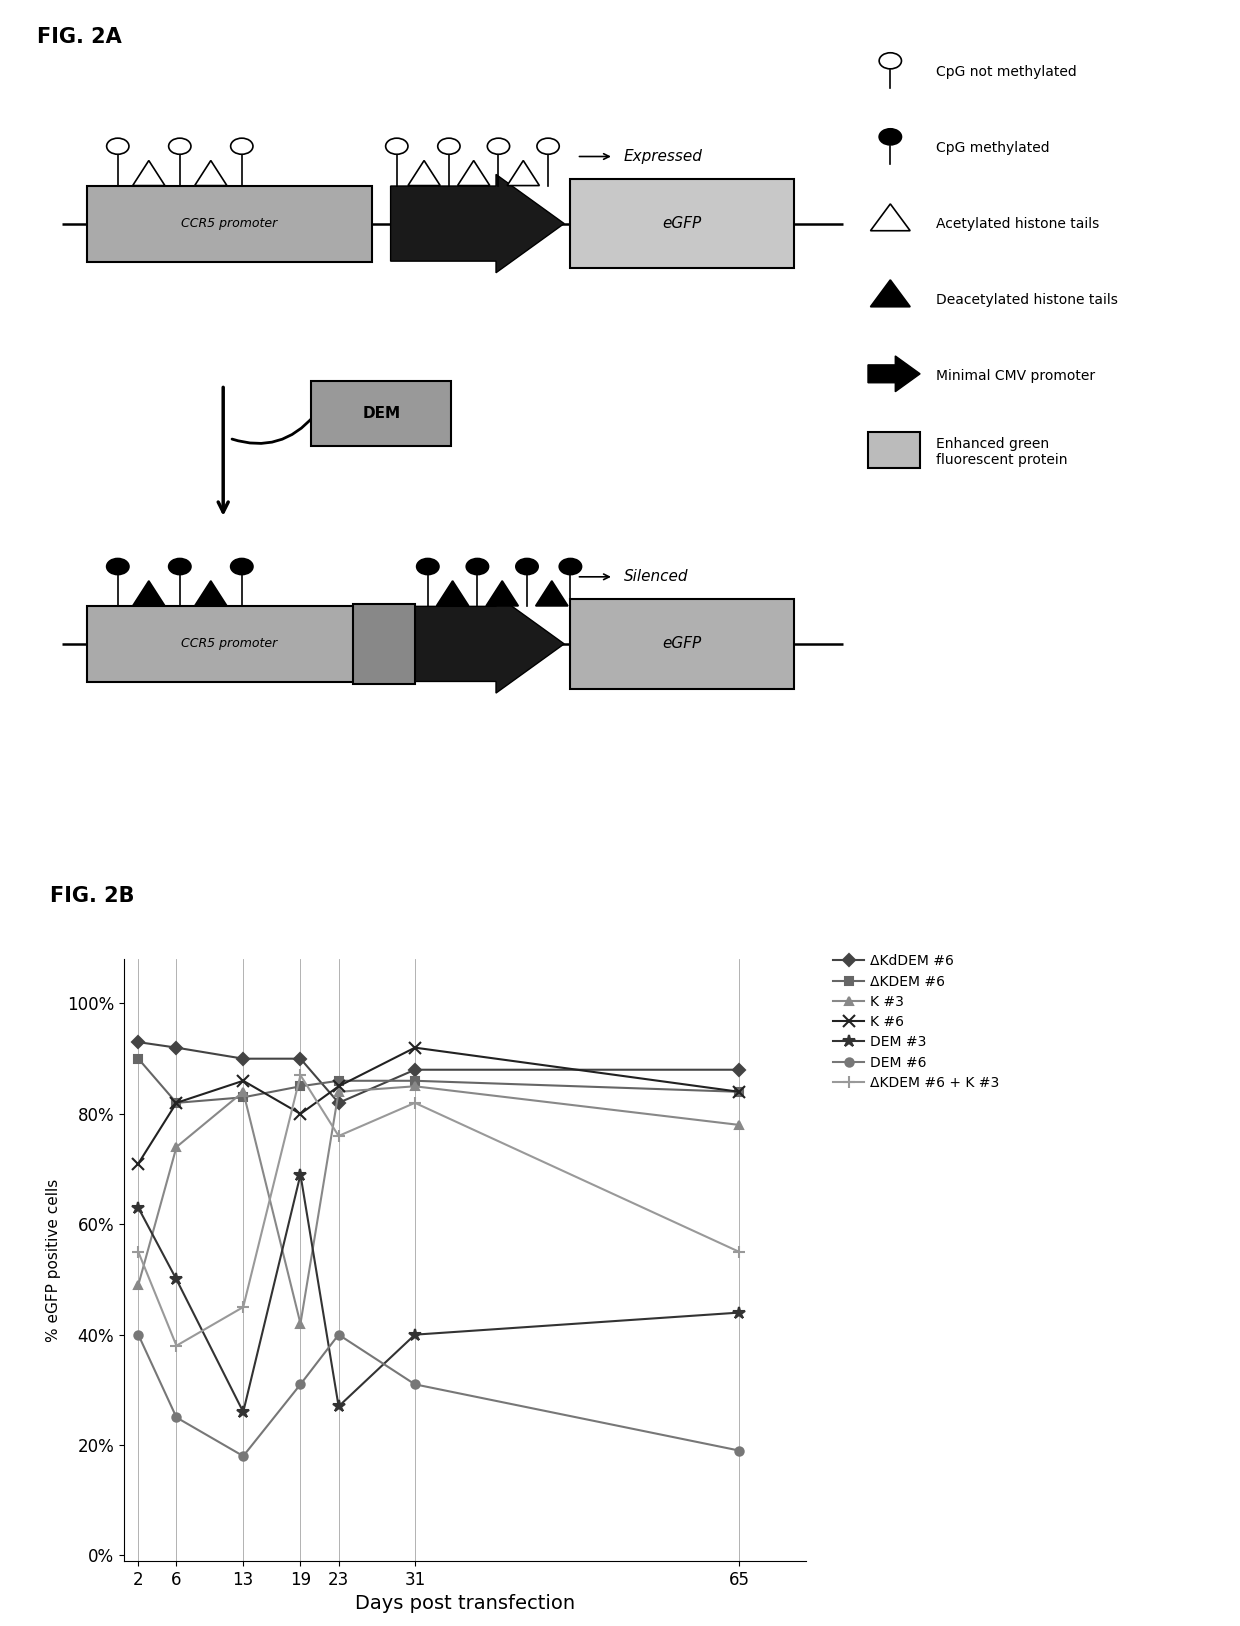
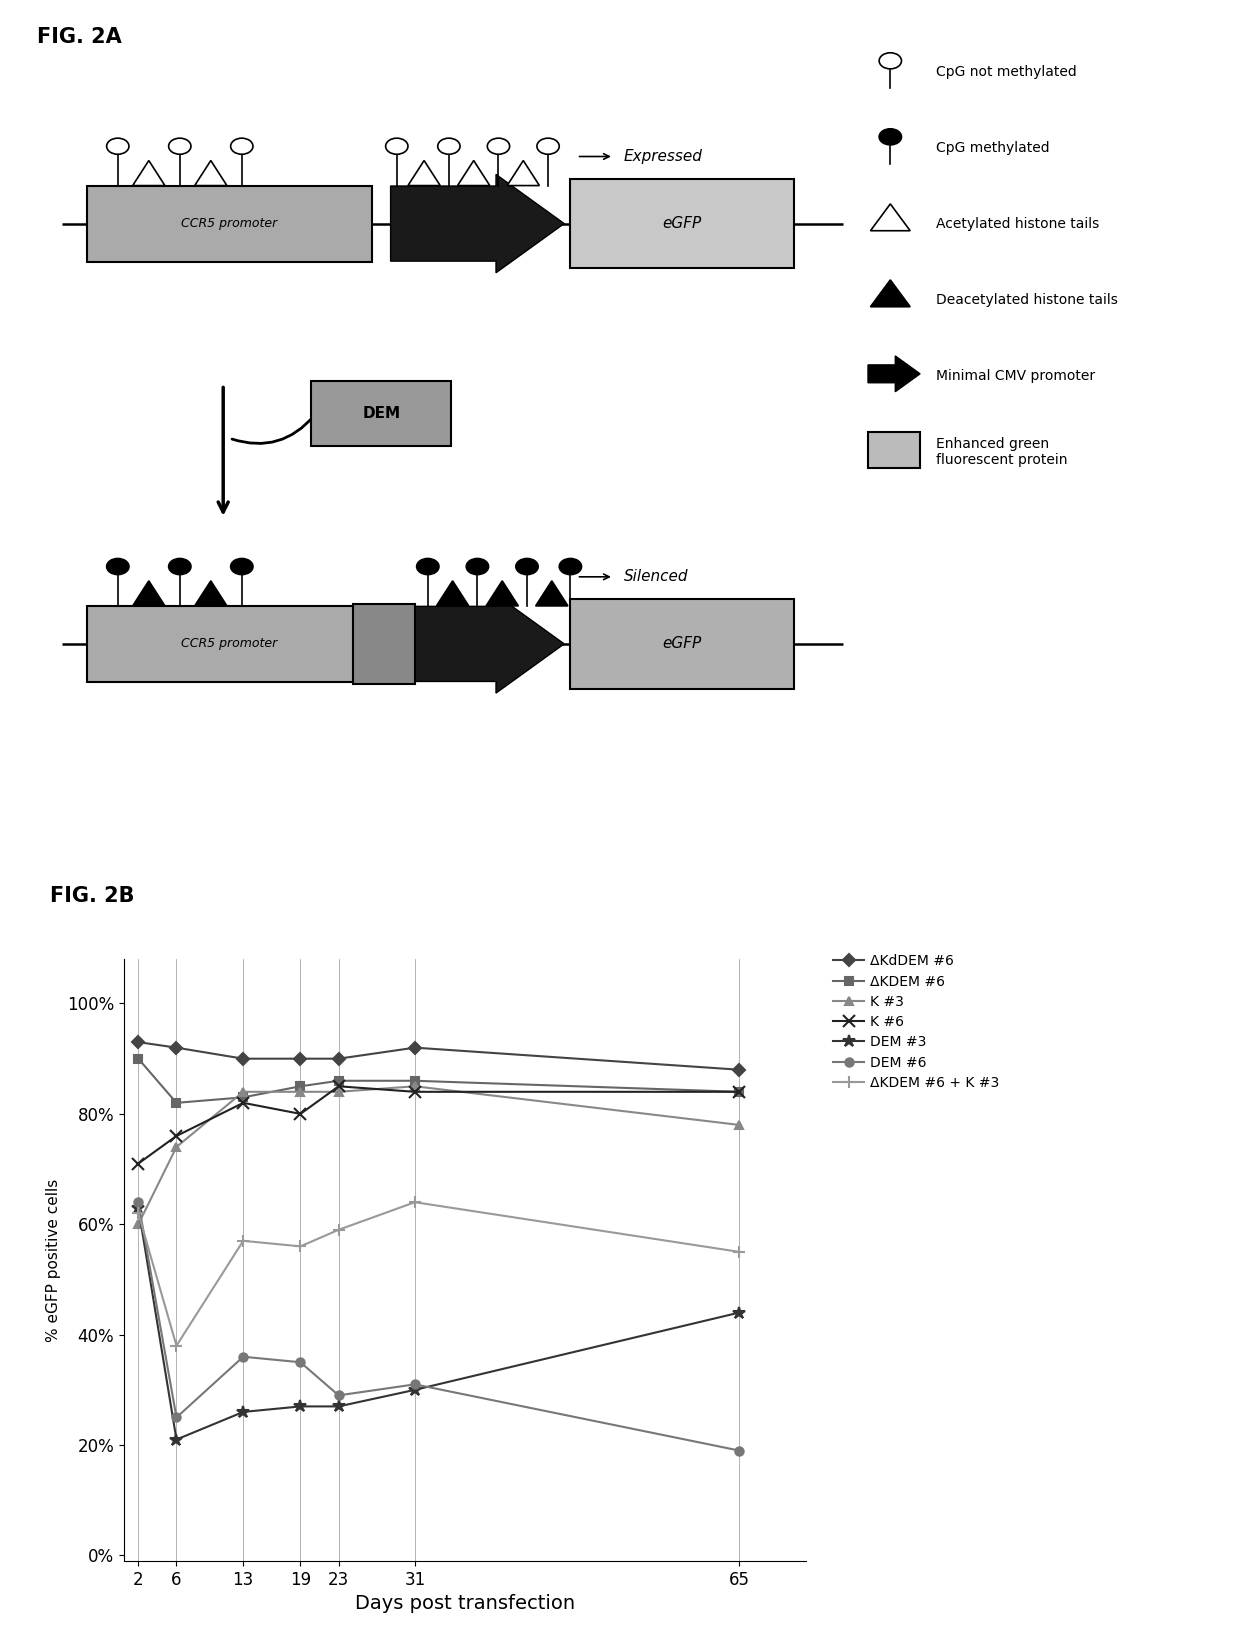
K #3/2: 49% -> 60%
DEM #6/2: 40% -> 64%
ΔKDEM #6 + K #3/2: 55% -> 62%
K #6/6: 82% -> 76%
DEM #3/6: 50% -> 21%
K #6/13: 86% -> 82%
DEM #6/13: 18% -> 36%
ΔKDEM #6 + K #3/13: 45% -> 57%
K #3/19: 42% -> 84%
DEM #3/19: 69% -> 27%
DEM #6/19: 31% -> 35%
ΔKDEM #6 + K #3/19: 87% -> 56%
ΔKdDEM #6/23: 82% -> 90%
DEM #6/23: 40% -> 29%
ΔKDEM #6 + K #3/23: 76% -> 59%
ΔKdDEM #6/31: 88% -> 92%
K #6/31: 92% -> 84%
DEM #3/31: 40% -> 30%
ΔKDEM #6 + K #3/31: 82% -> 64%
